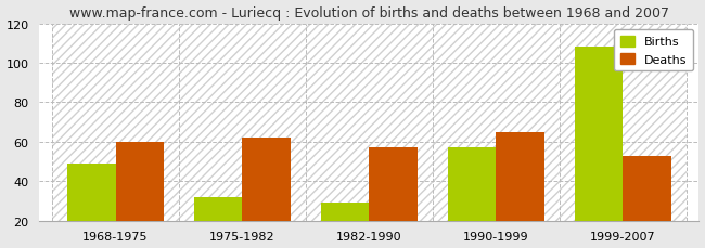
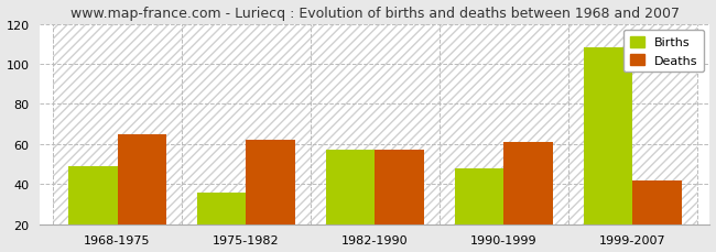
Deaths/1968-1975: 60 -> 65
Births/1975-1982: 32 -> 36
Births/1982-1990: 29 -> 57
Births/1990-1999: 57 -> 48
Deaths/1990-1999: 65 -> 61
Deaths/1999-2007: 53 -> 42
